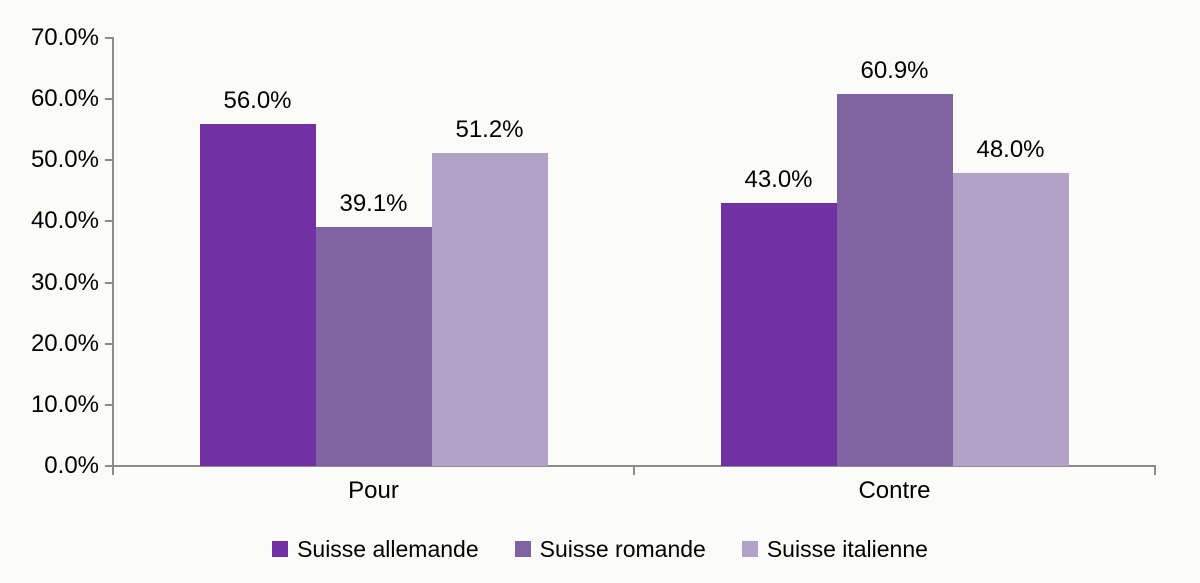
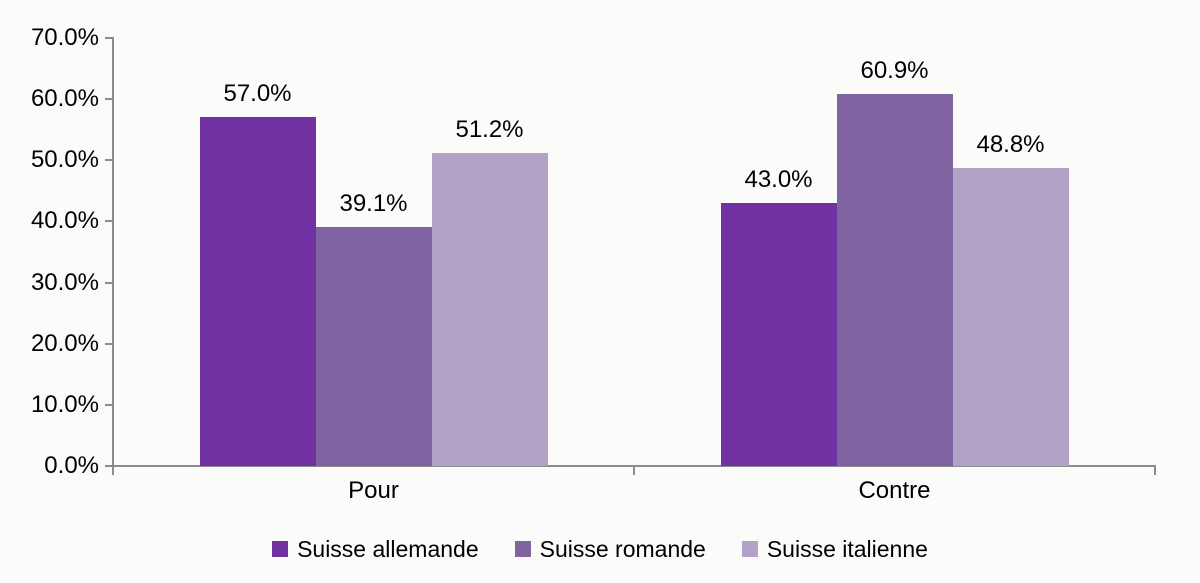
Suisse allemande/Pour: 56.0% -> 57.0%
Suisse italienne/Contre: 48.0% -> 48.8%
